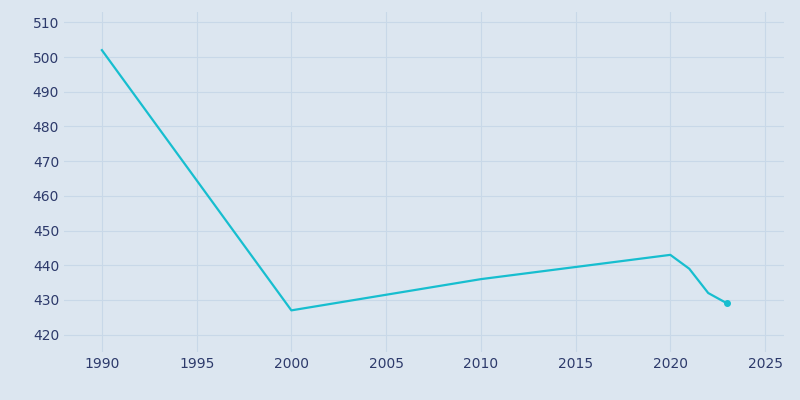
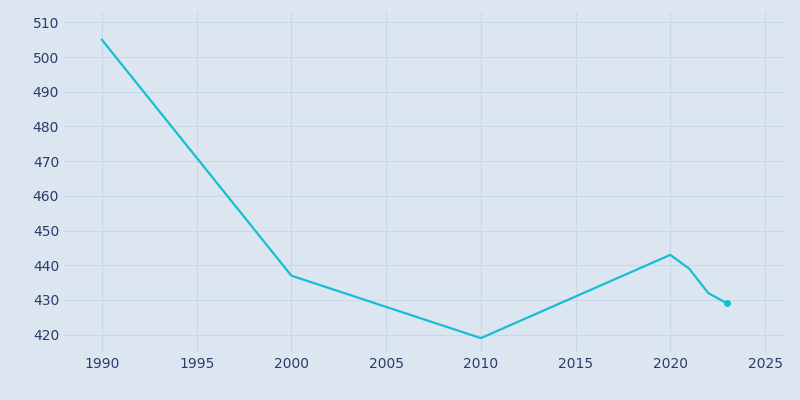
1990: 502 -> 505
2000: 427 -> 437
2010: 436 -> 419
